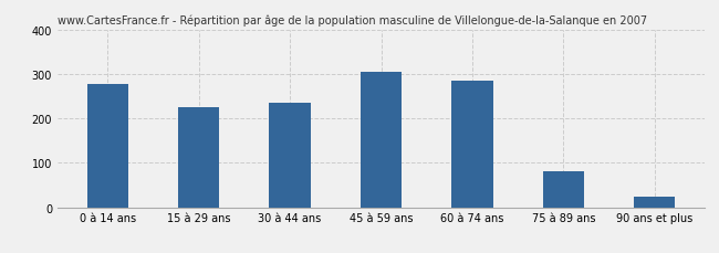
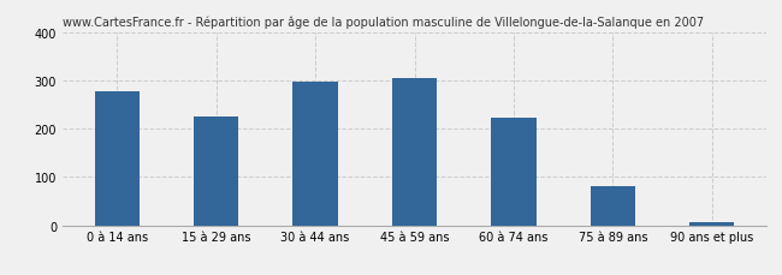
30 à 44 ans: 235 -> 297
60 à 74 ans: 285 -> 223
90 ans et plus: 25 -> 7
